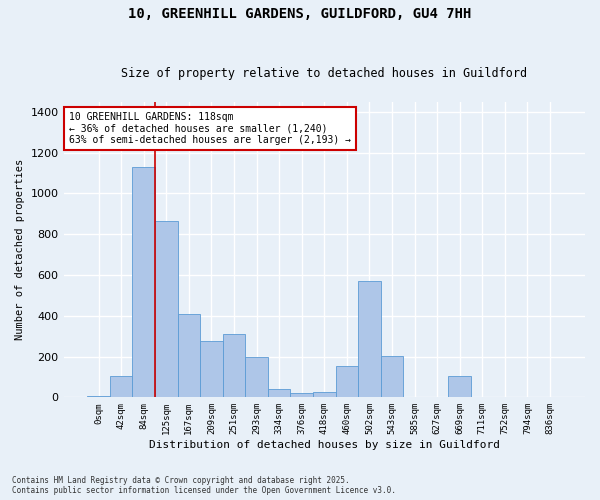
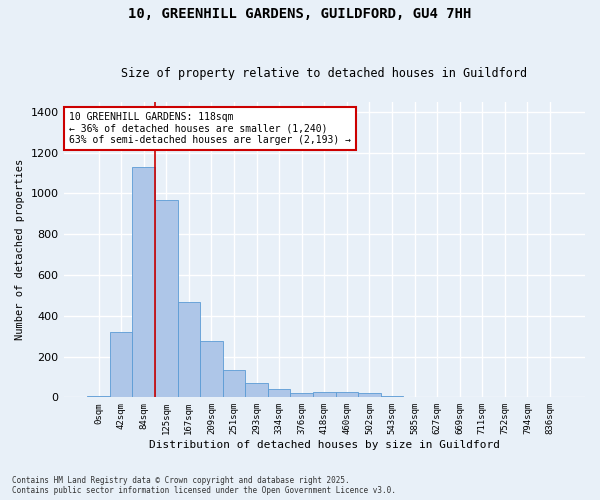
42sqm: 105 -> 320
125sqm: 865 -> 965
167sqm: 410 -> 468
251sqm: 310 -> 135
293sqm: 200 -> 68
460sqm: 155 -> 25
502sqm: 570 -> 20
543sqm: 205 -> 5
669sqm: 105 -> 1
